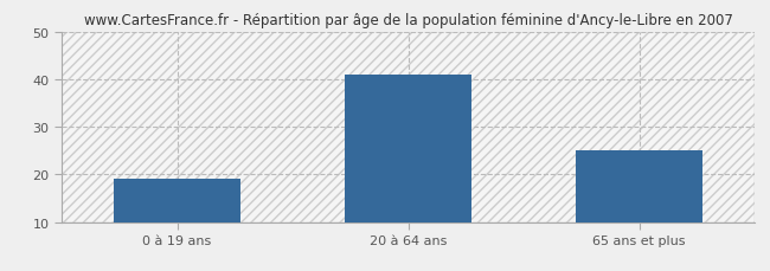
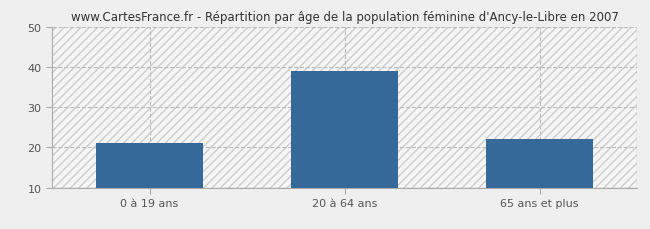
0 à 19 ans: 19 -> 21
20 à 64 ans: 41 -> 39
65 ans et plus: 25 -> 22
